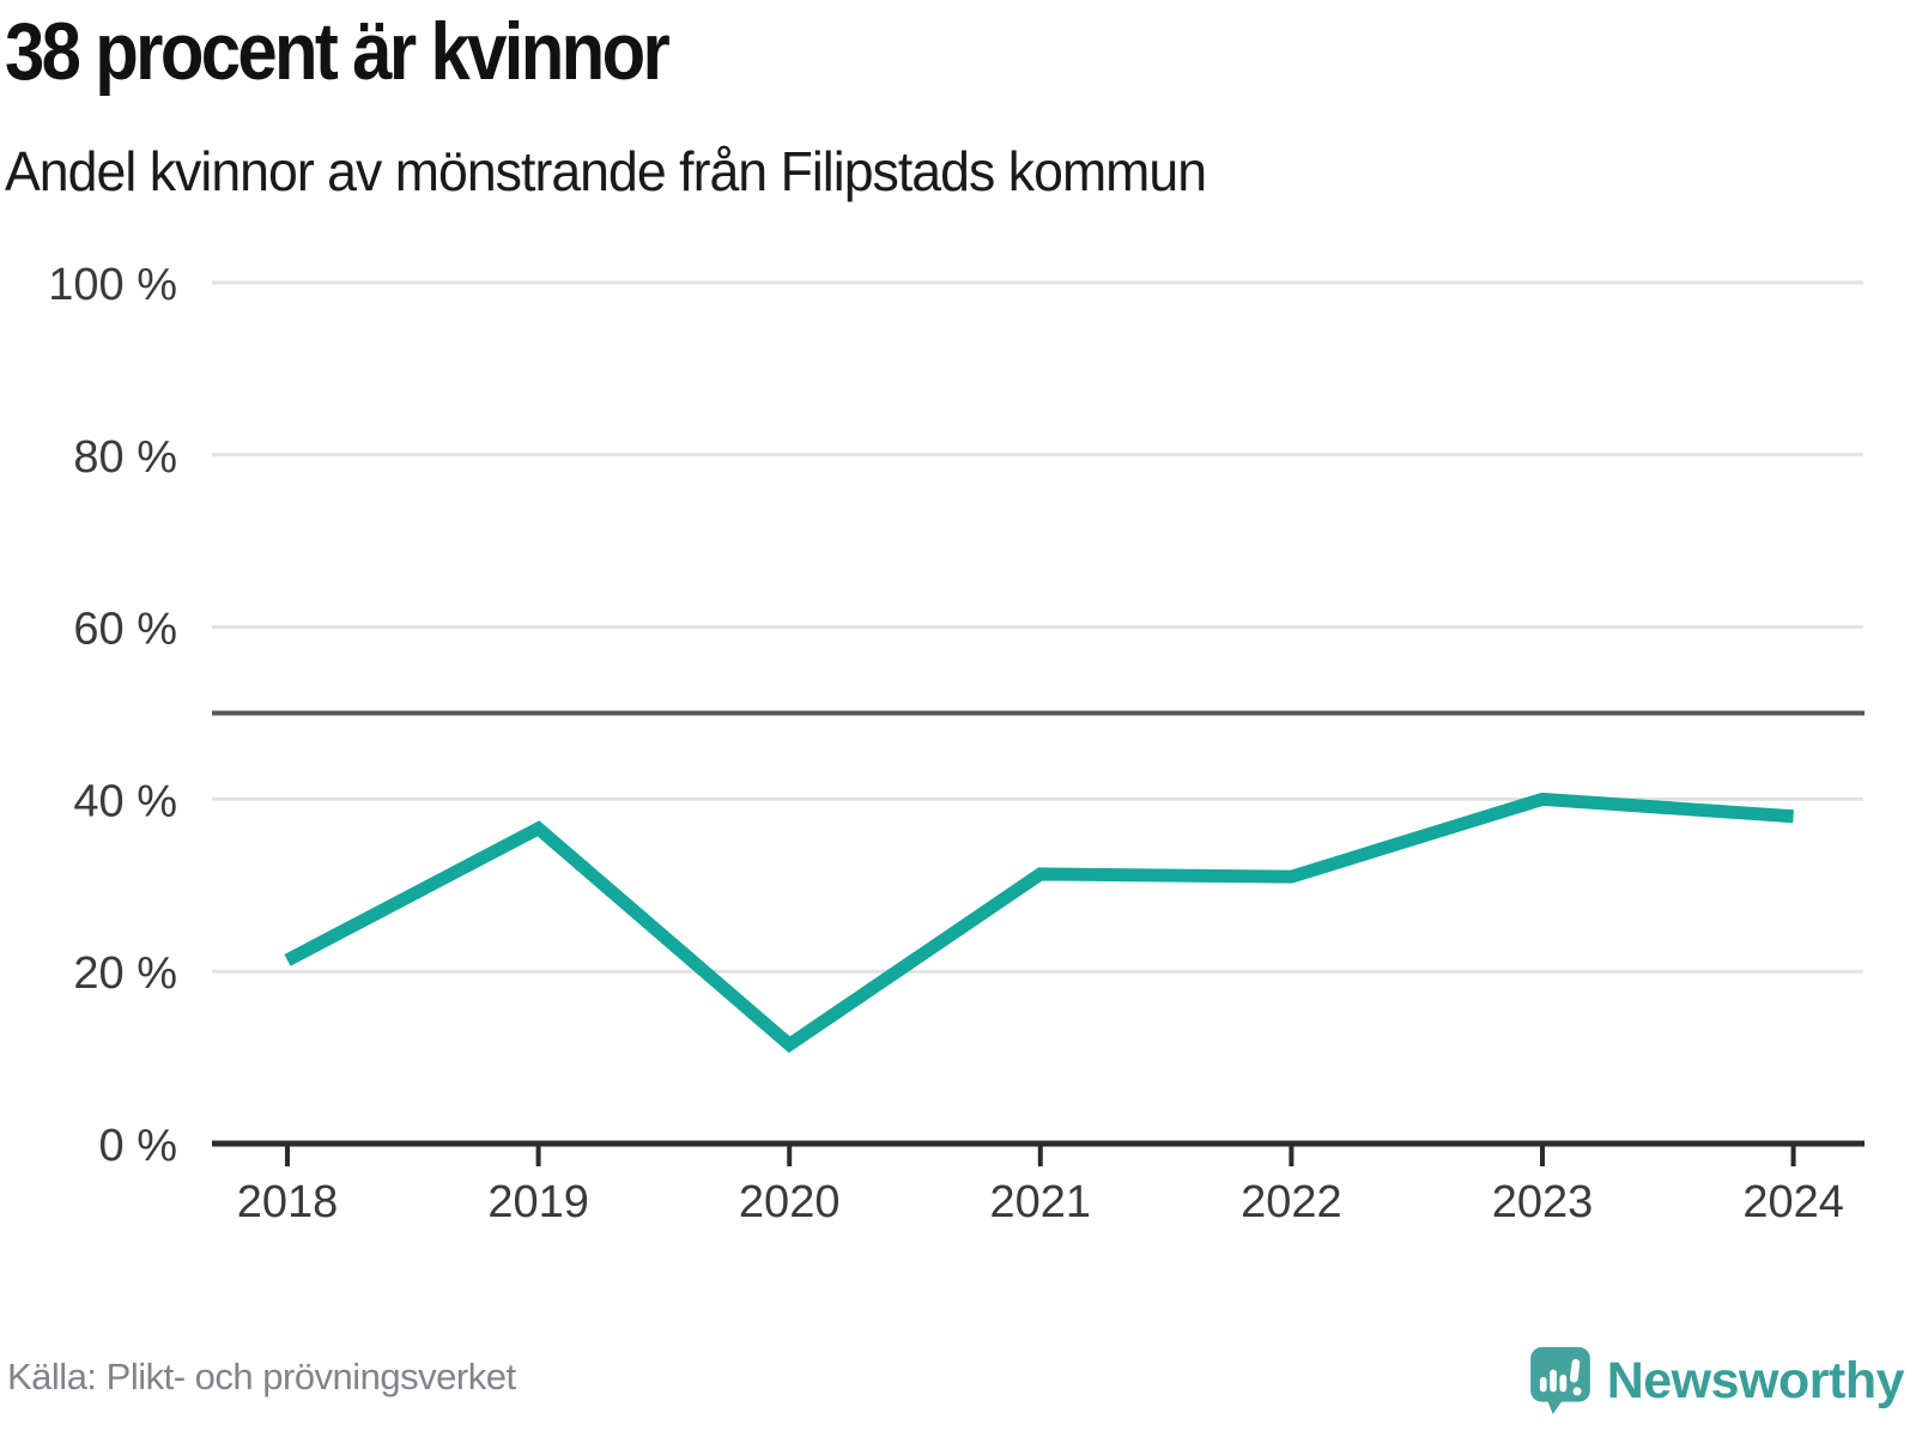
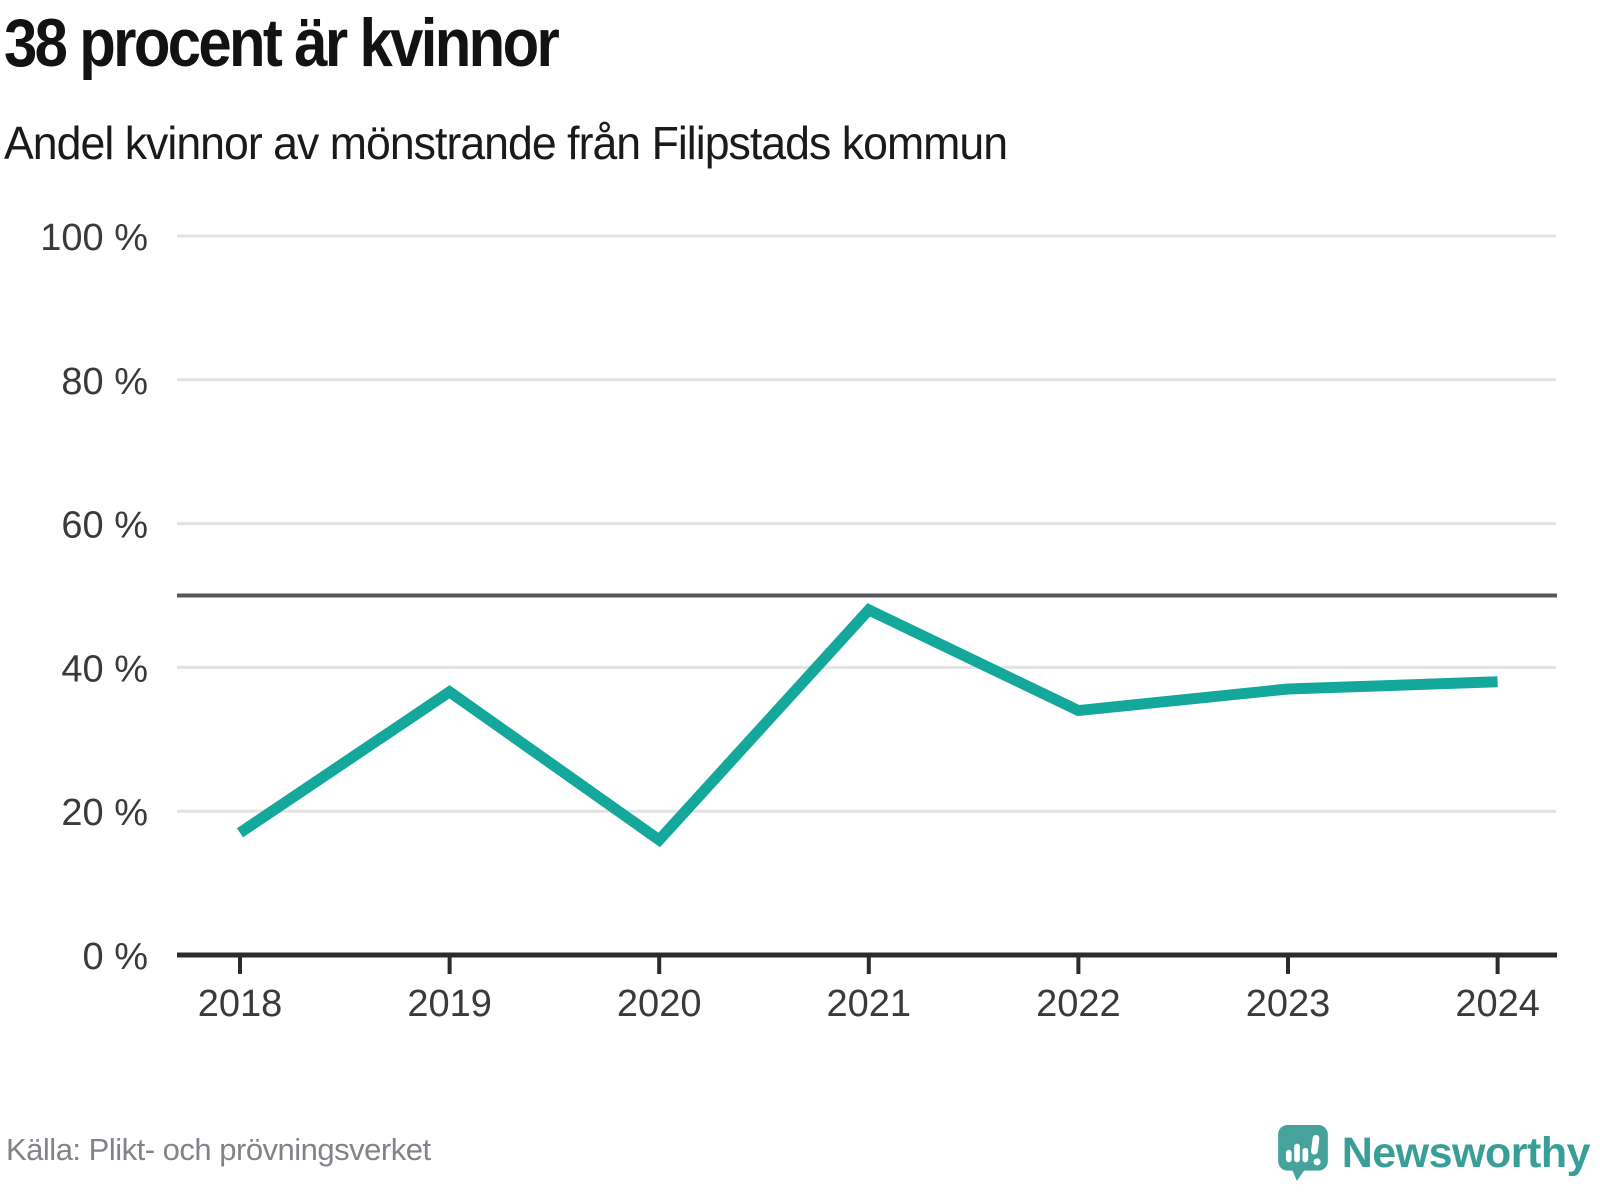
2018: 21% -> 17%
2020: 12% -> 16%
2021: 31% -> 48%
2022: 31% -> 34%
2023: 40% -> 37%
